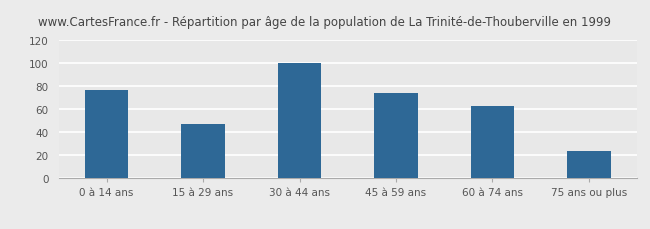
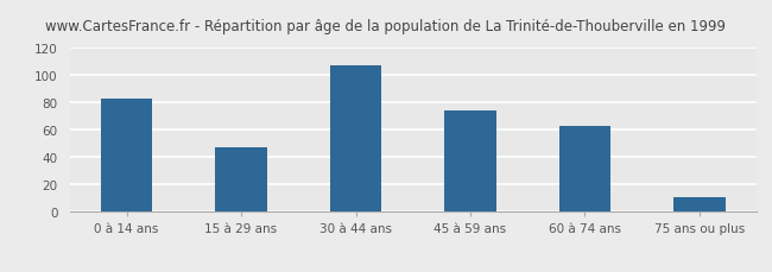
0 à 14 ans: 77 -> 83
30 à 44 ans: 100 -> 107
75 ans ou plus: 24 -> 11
